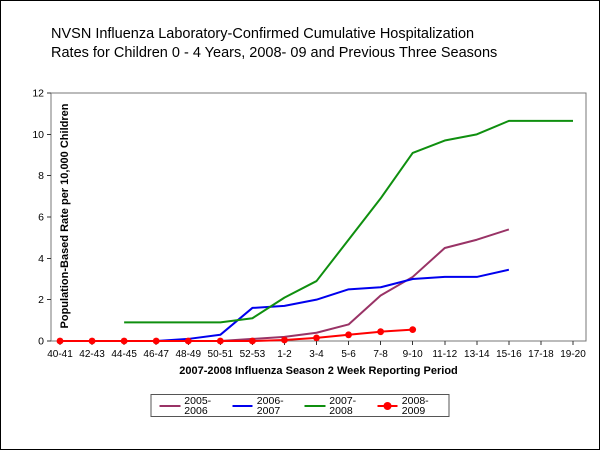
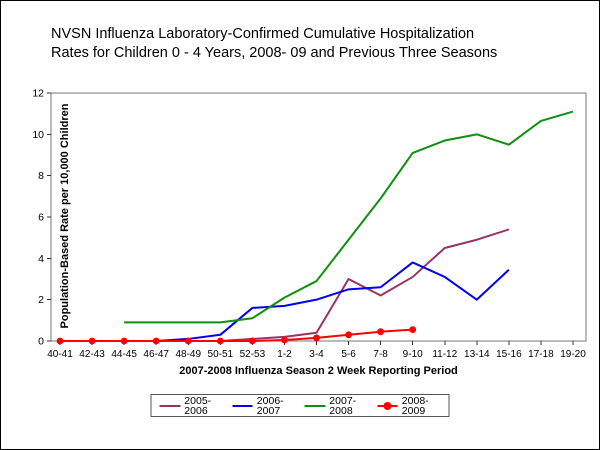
2005-2006/5-6: 0.8 -> 3.0
2006-2007/9-10: 3.0 -> 3.8
2006-2007/13-14: 3.1 -> 2.0
2007-2008/15-16: 10.7 -> 9.5
2007-2008/19-20: 10.7 -> 11.1
